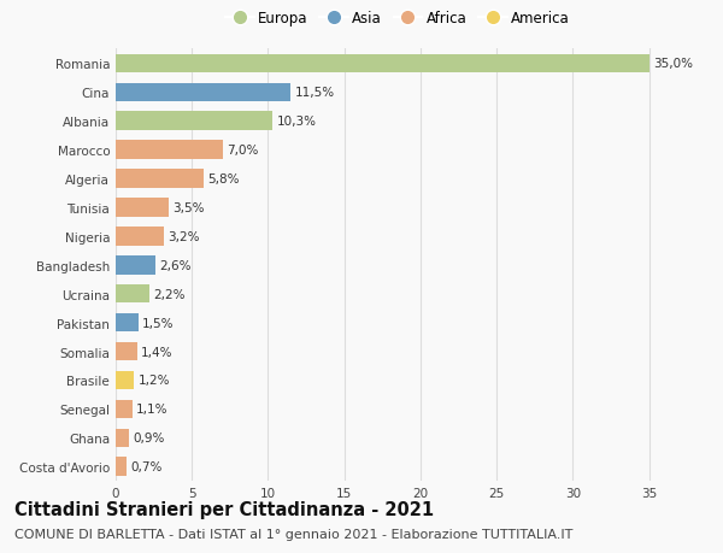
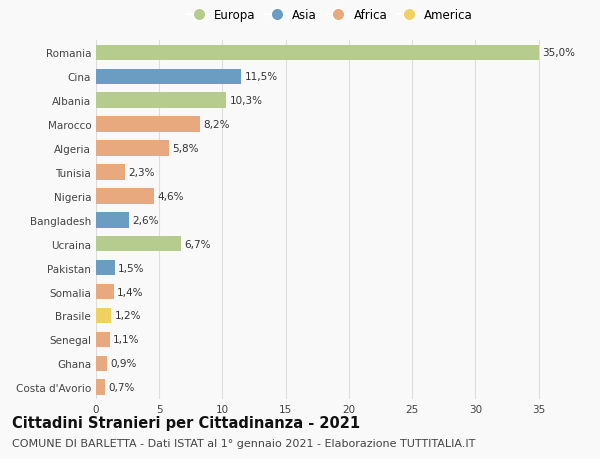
Marocco: 7,0% -> 8,2%
Tunisia: 3,5% -> 2,3%
Nigeria: 3,2% -> 4,6%
Ucraina: 2,2% -> 6,7%
